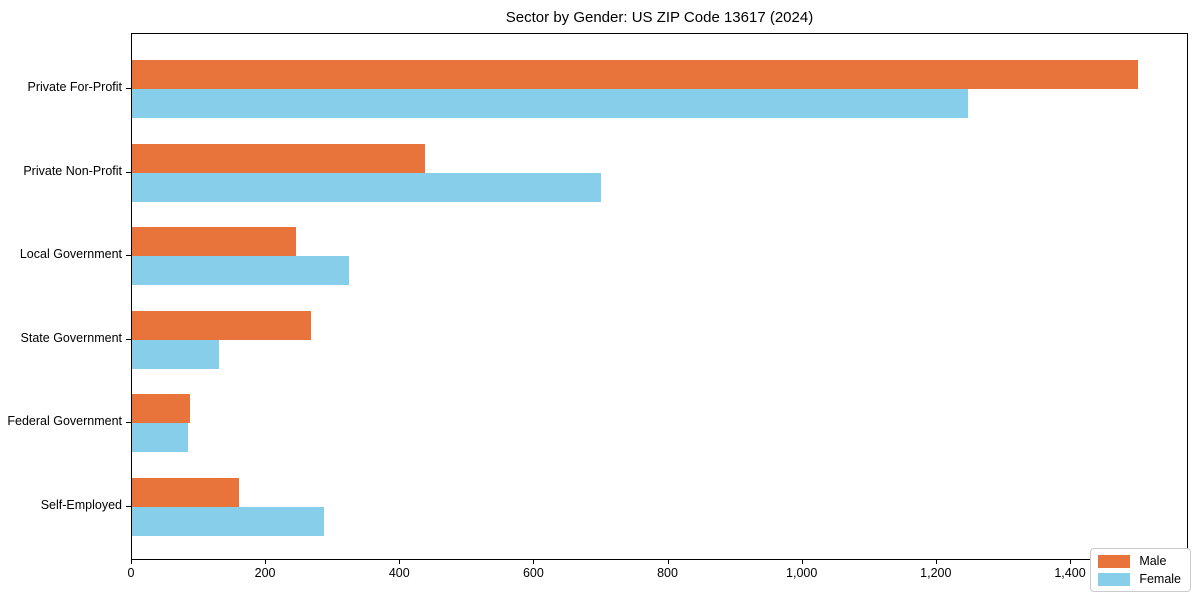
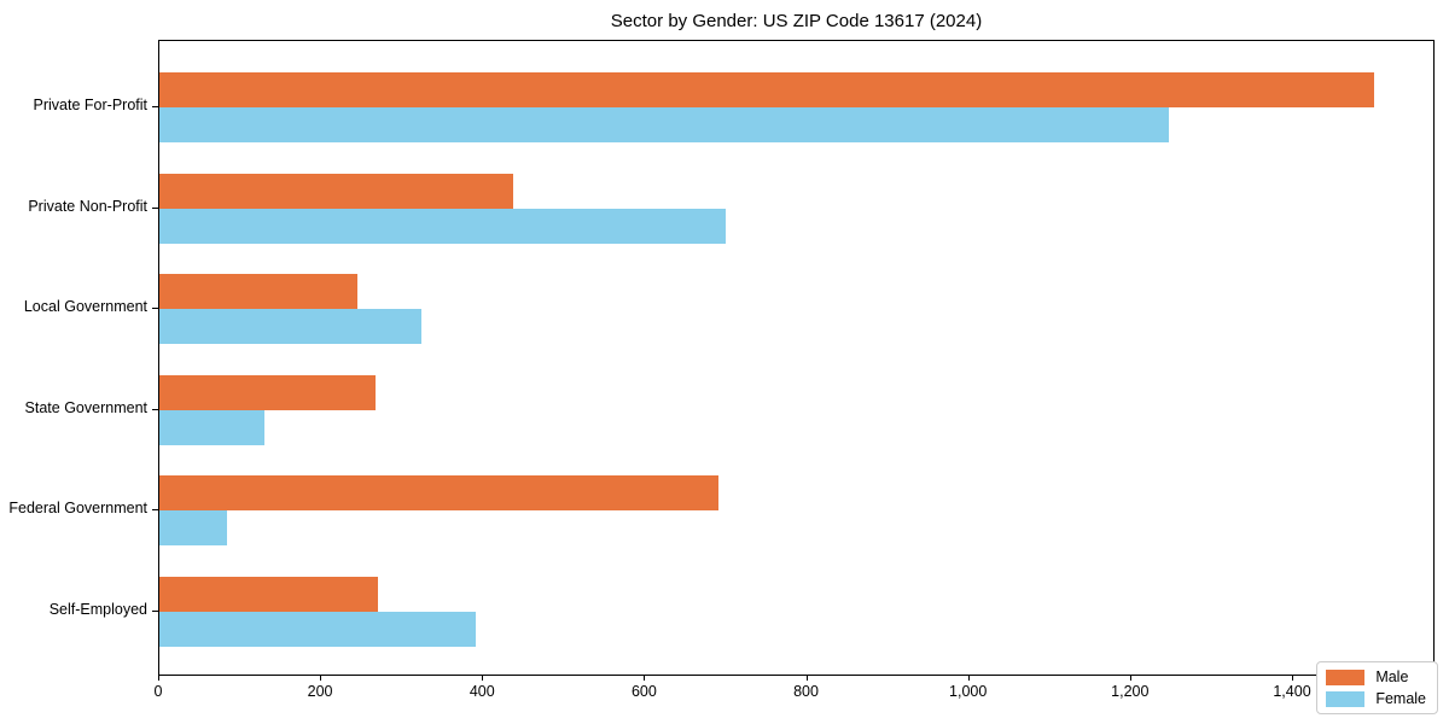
Male/Federal Government: 90 -> 690
Male/Self-Employed: 160 -> 270
Female/Self-Employed: 290 -> 390
